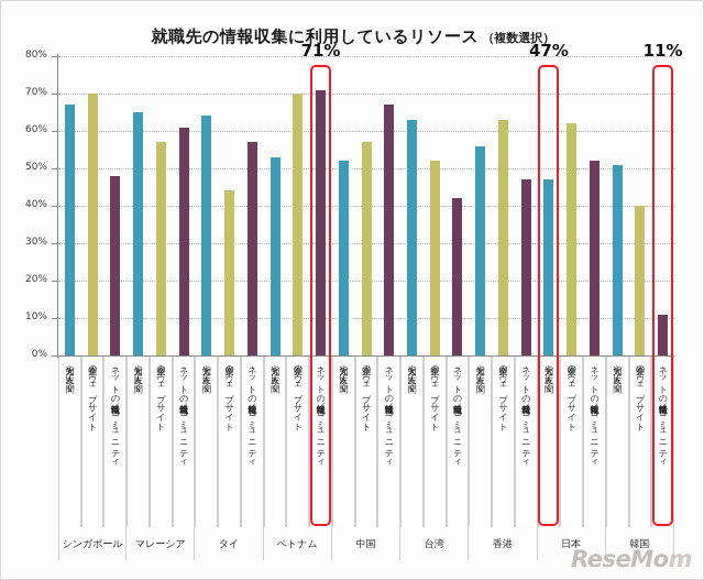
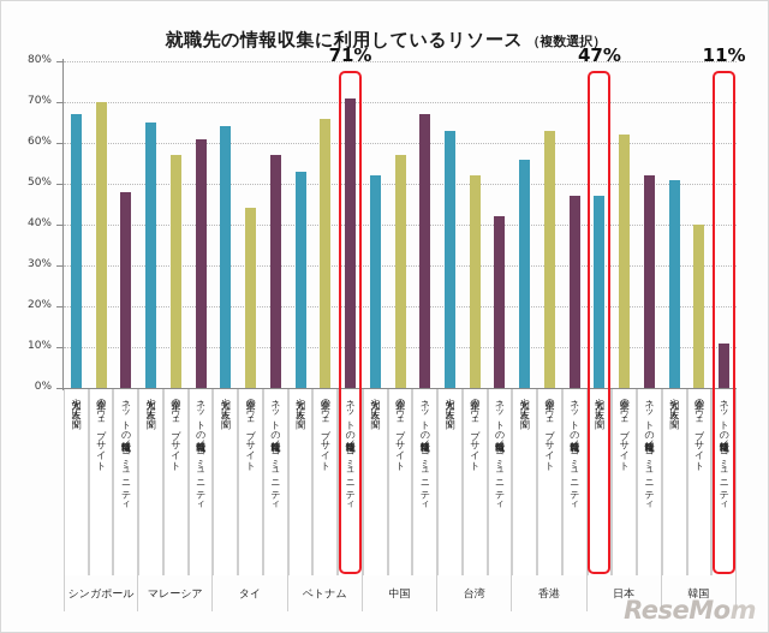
企業のウェブサイト/ベトナム: 70% -> 66%
